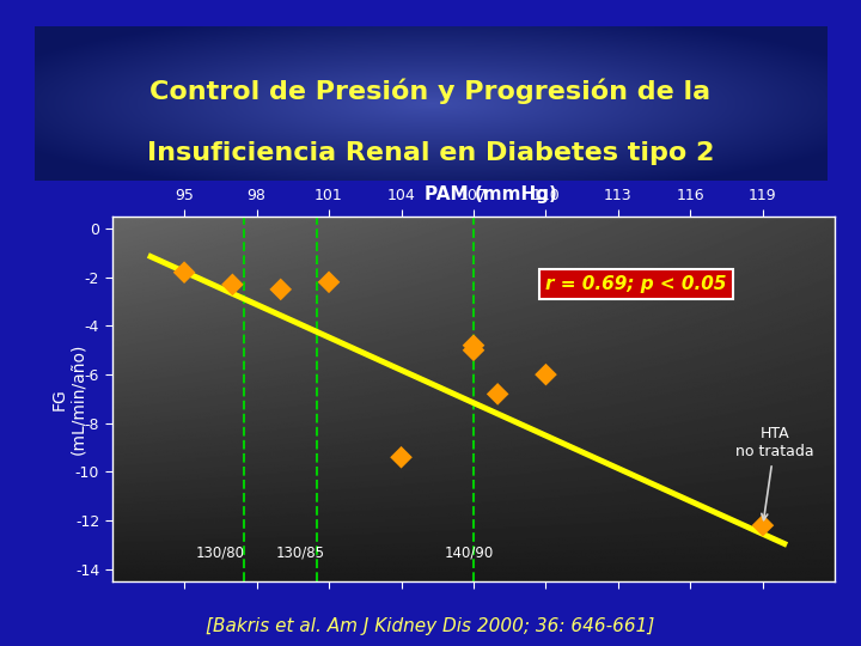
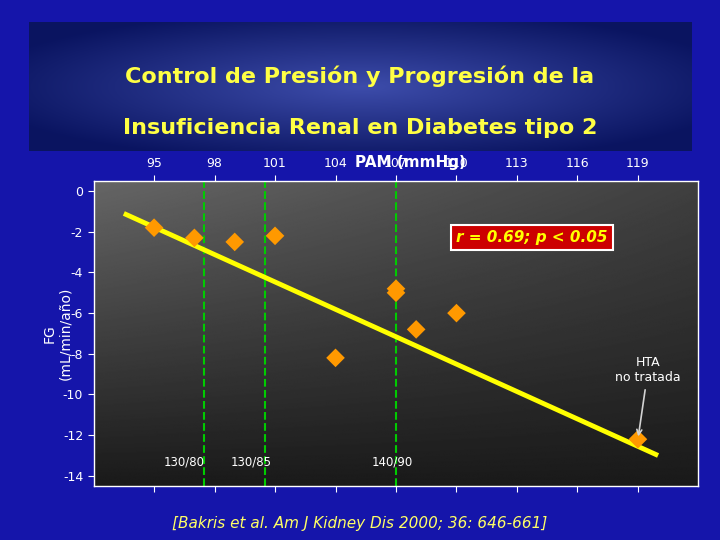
104: -9.4 -> -8.2
